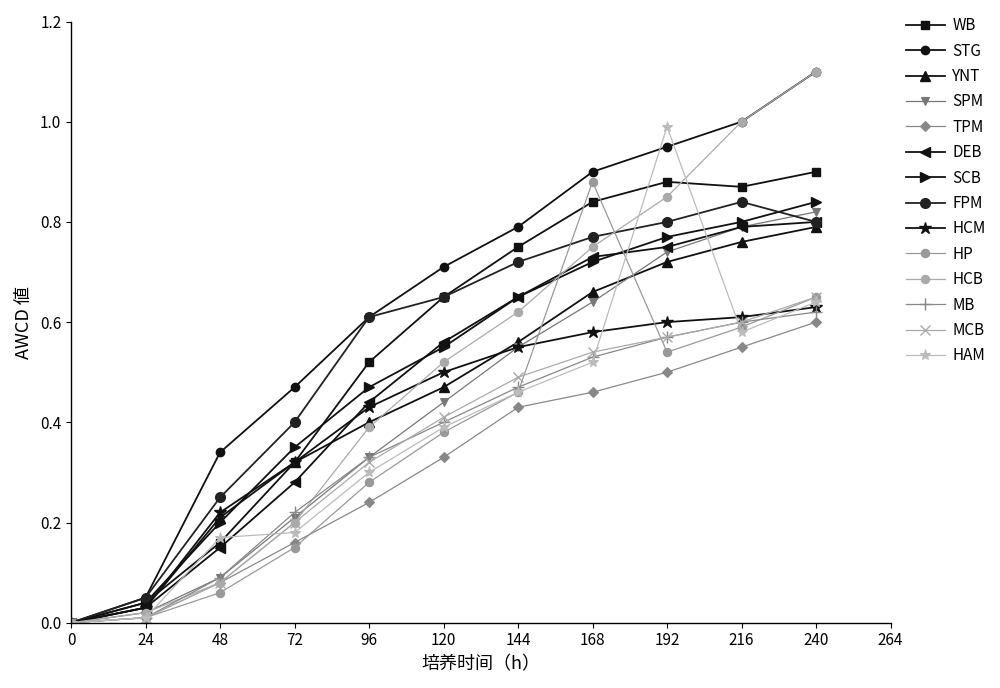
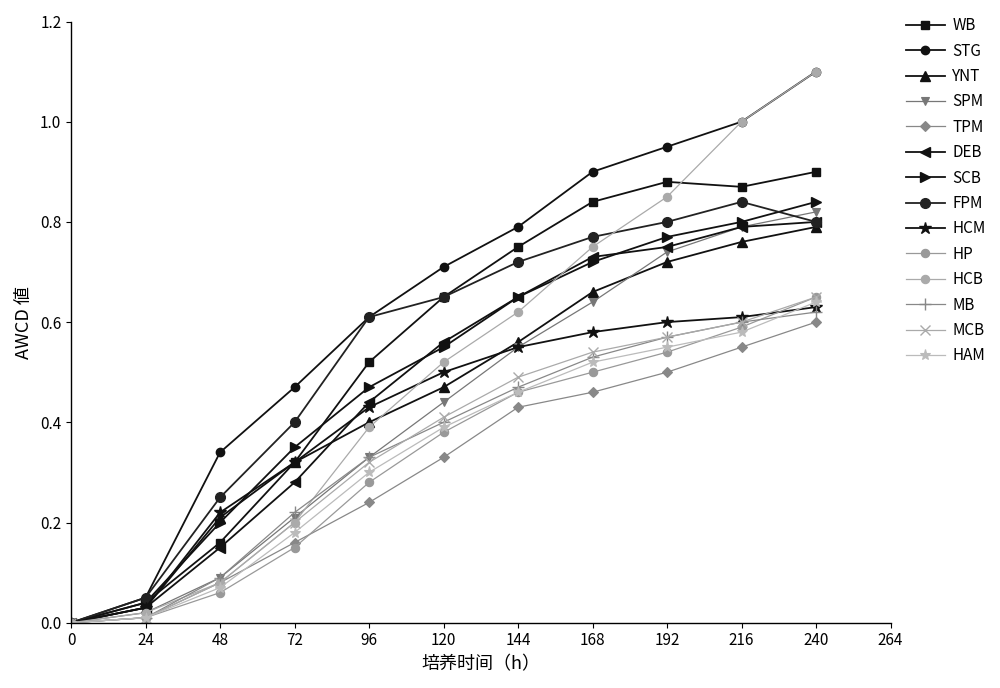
HAM/48: 0.17 -> 0.07
HP/168: 0.88 -> 0.50
HAM/192: 0.99 -> 0.55
